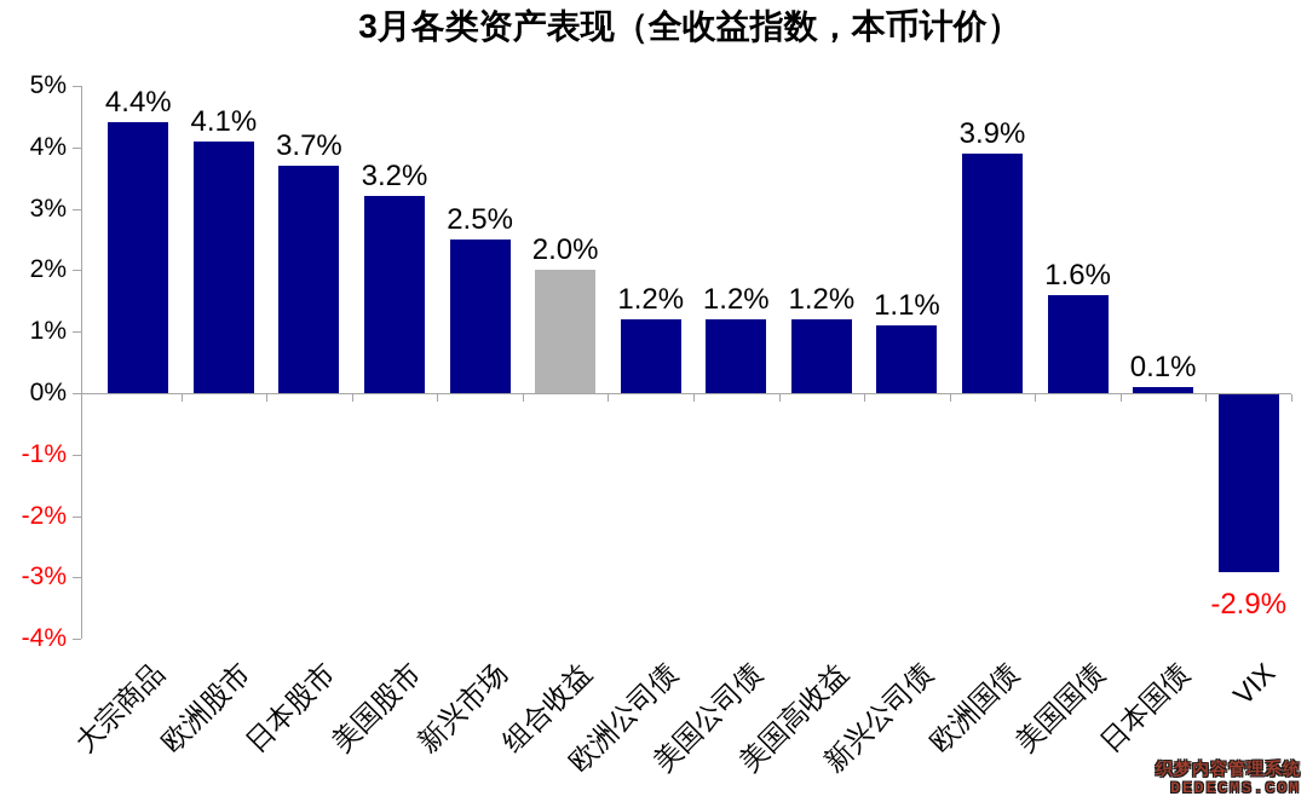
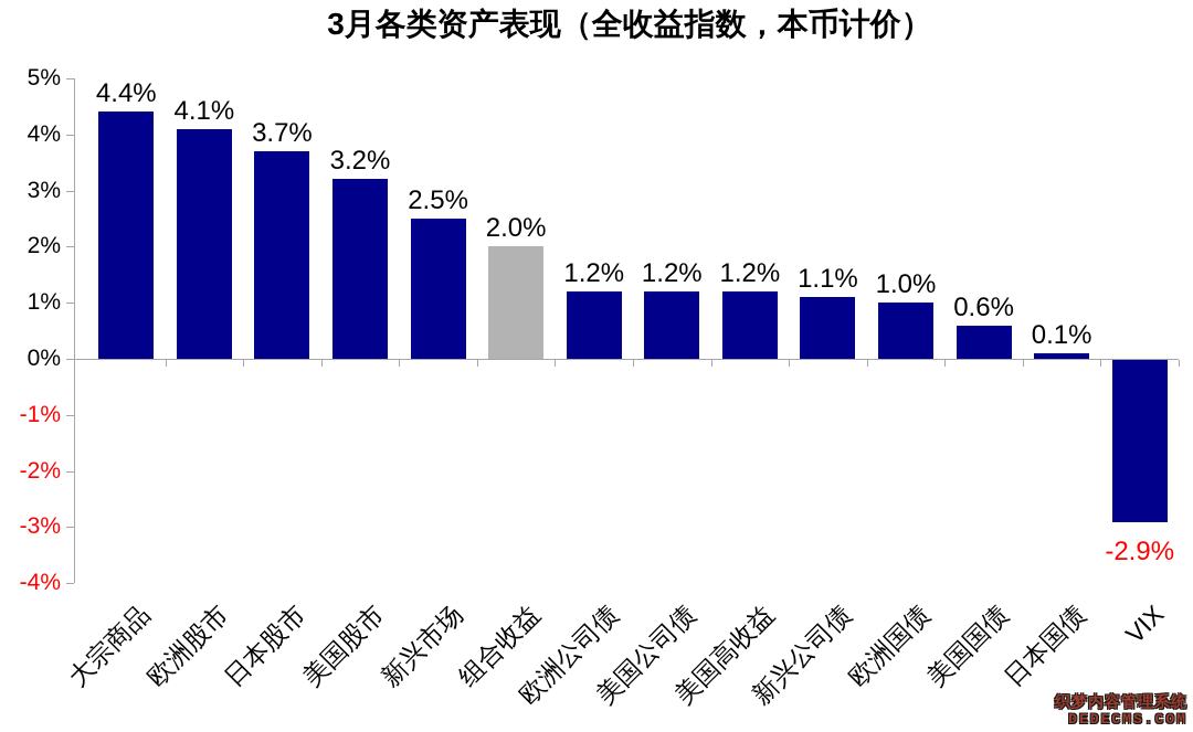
欧洲国债: 3.9% -> 1.0%
美国国债: 1.6% -> 0.6%
